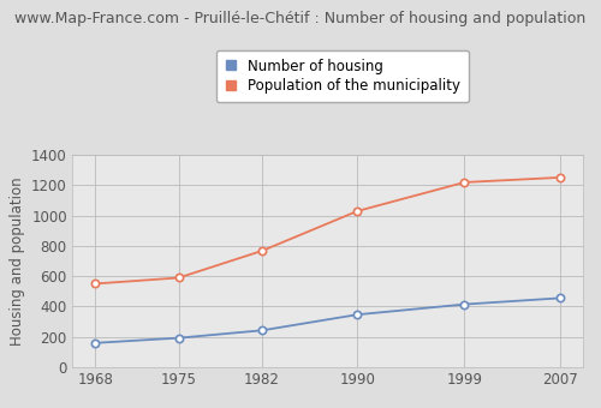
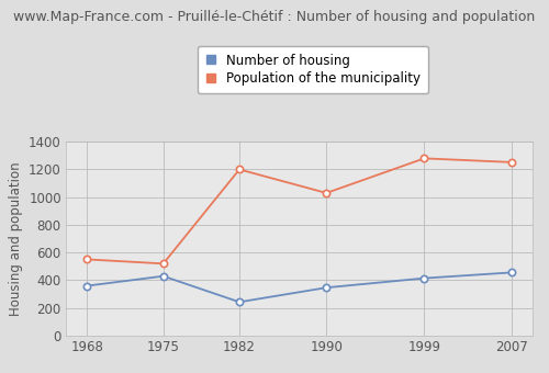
Number of housing/1968: 160 -> 360
Number of housing/1975: 190 -> 430
Population of the municipality/1975: 590 -> 520
Population of the municipality/1982: 770 -> 1200
Population of the municipality/1999: 1220 -> 1280
